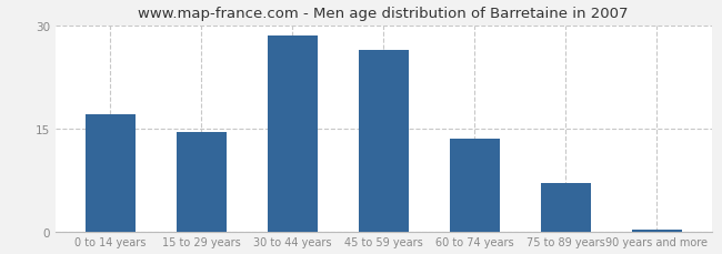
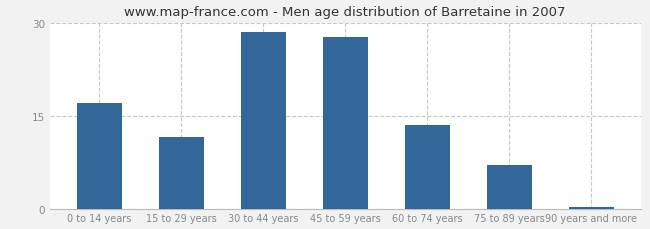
15 to 29 years: 14.5 -> 11.6
45 to 59 years: 26.5 -> 27.8
